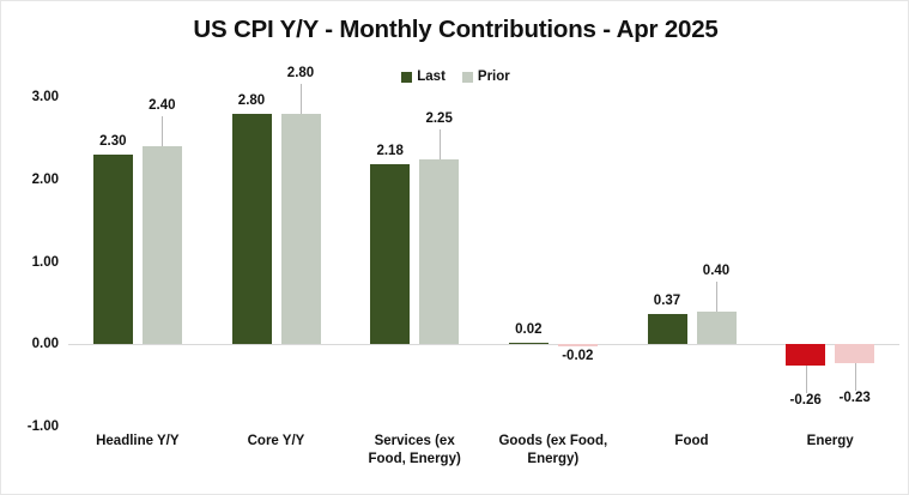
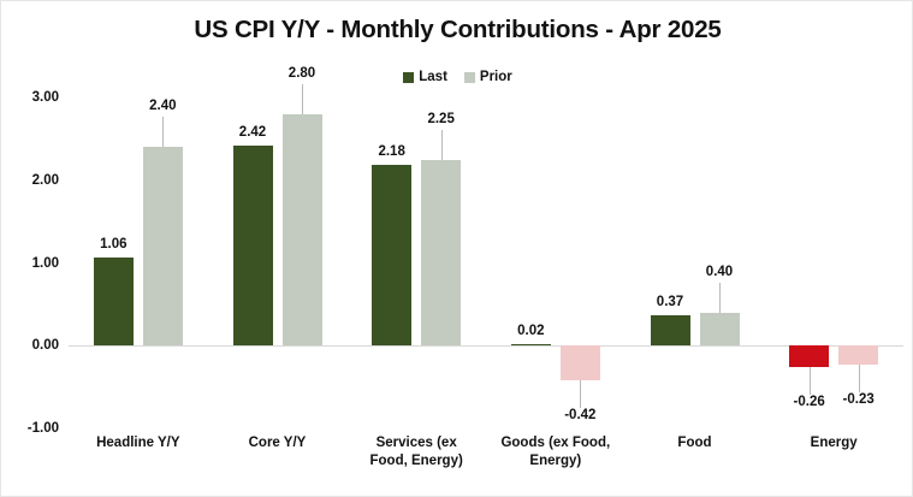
Last/Headline Y/Y: 2.30 -> 1.06
Last/Core Y/Y: 2.80 -> 2.42
Prior/Goods (ex Food, Energy): -0.02 -> -0.42
